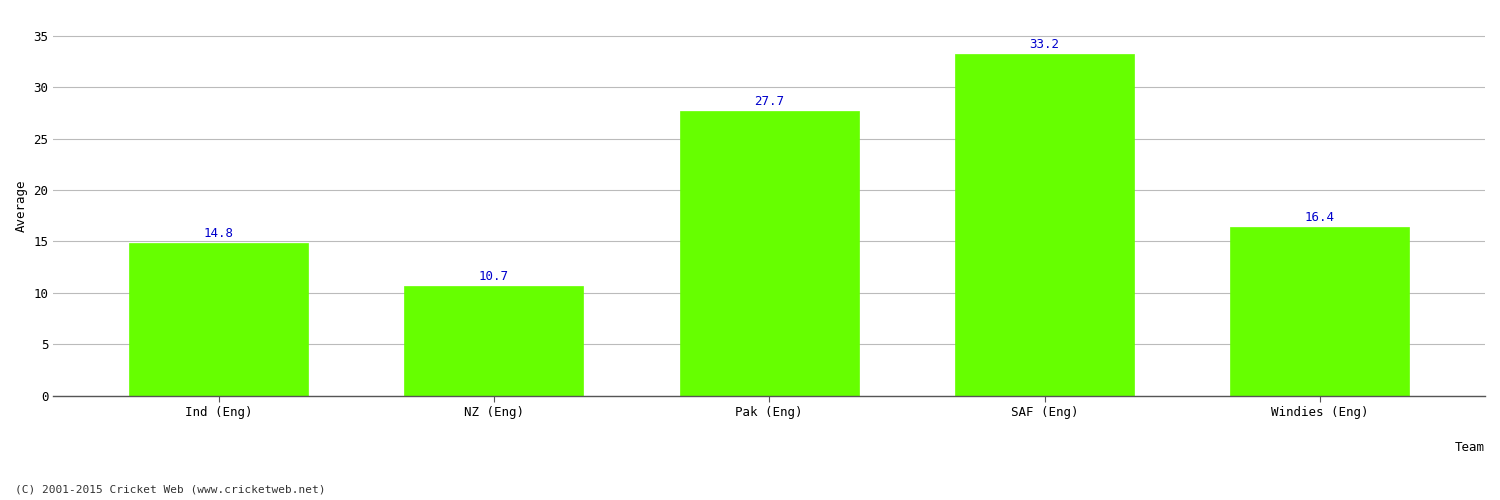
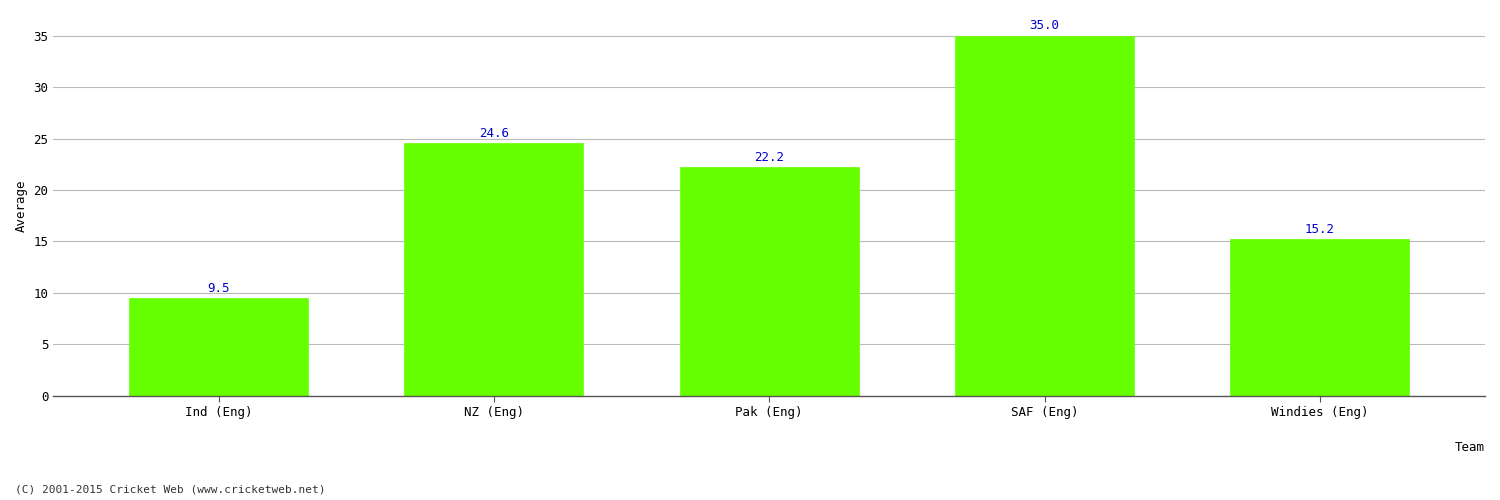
Ind (Eng): 14.8 -> 9.5
NZ (Eng): 10.7 -> 24.6
Pak (Eng): 27.7 -> 22.2
SAF (Eng): 33.2 -> 35.0
Windies (Eng): 16.4 -> 15.2
